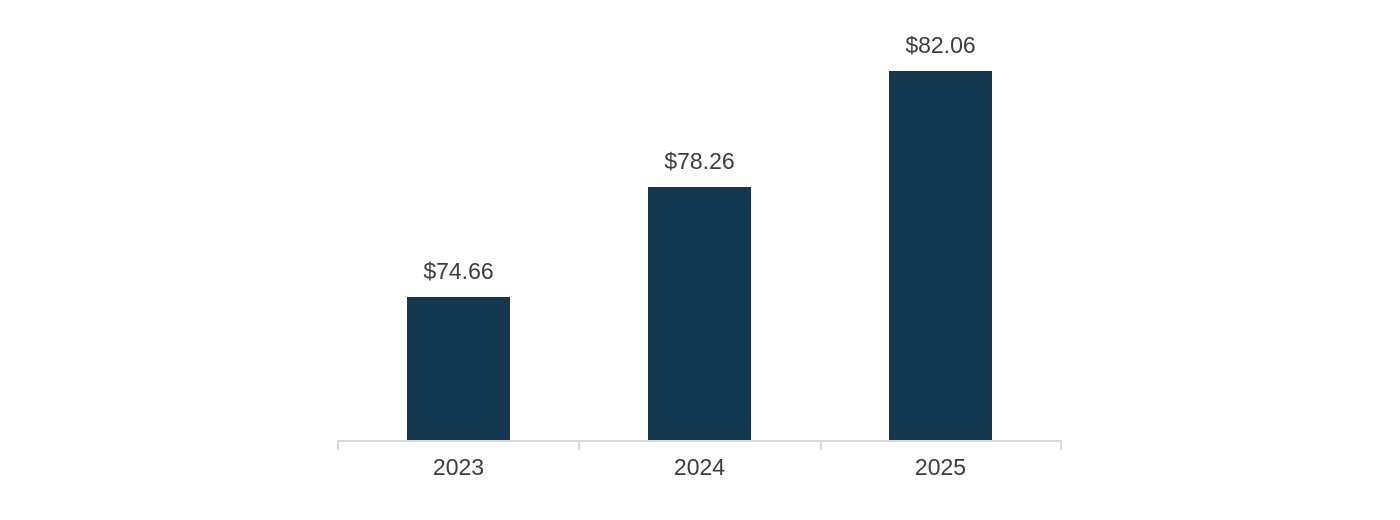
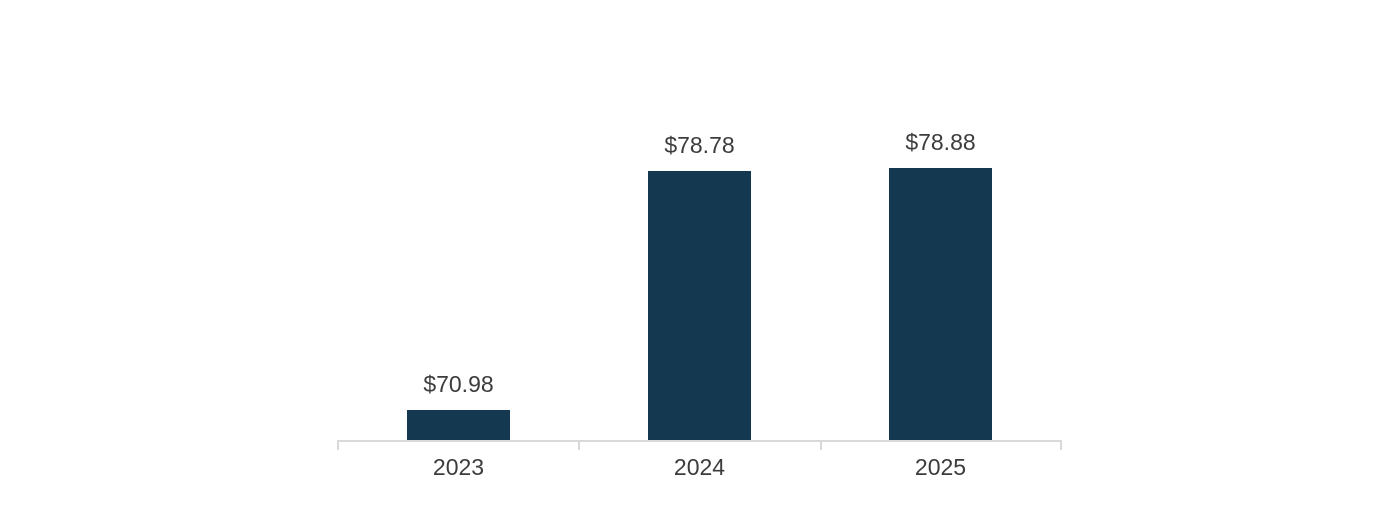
2023: $74.66 -> $70.98
2024: $78.26 -> $78.78
2025: $82.06 -> $78.88
